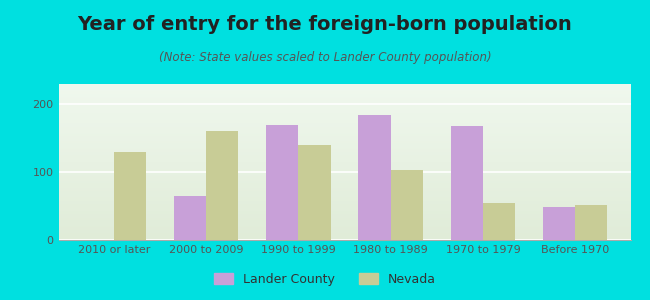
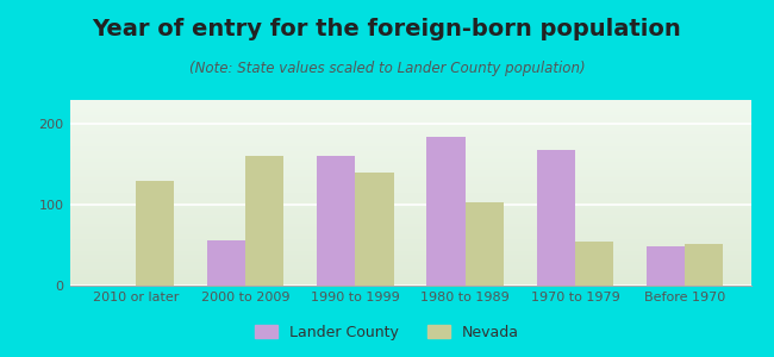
Lander County/2000 to 2009: 65 -> 56
Lander County/1990 to 1999: 170 -> 160
